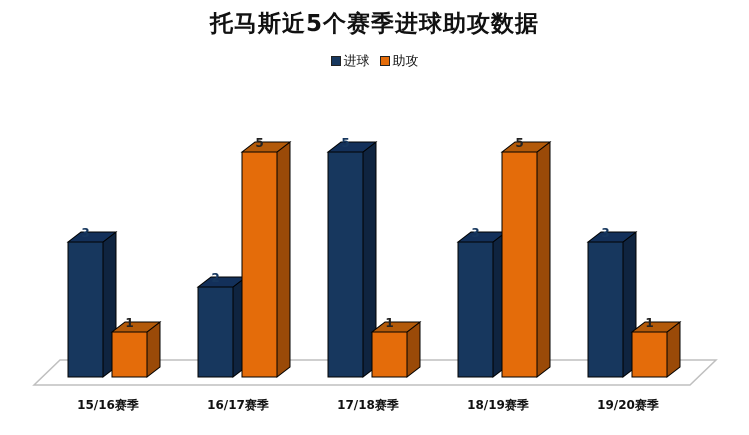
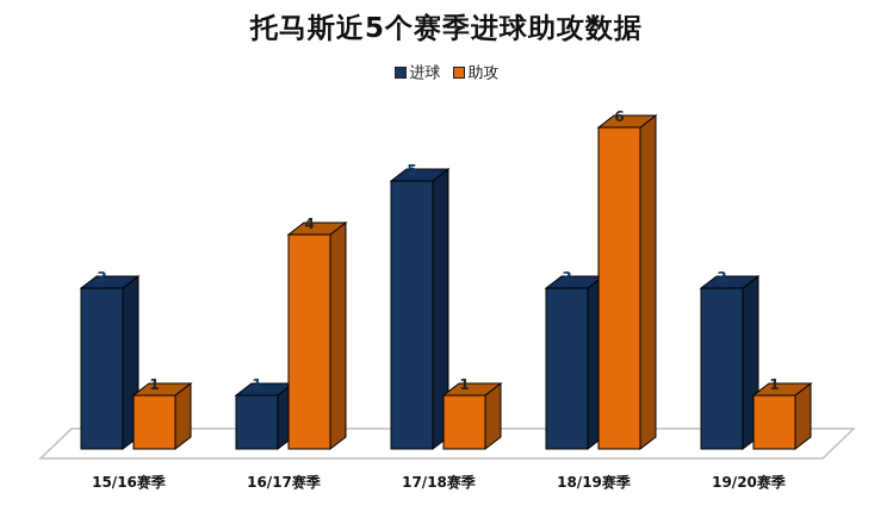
进球/16/17赛季: 2 -> 1
助攻/16/17赛季: 5 -> 4
助攻/18/19赛季: 5 -> 6
